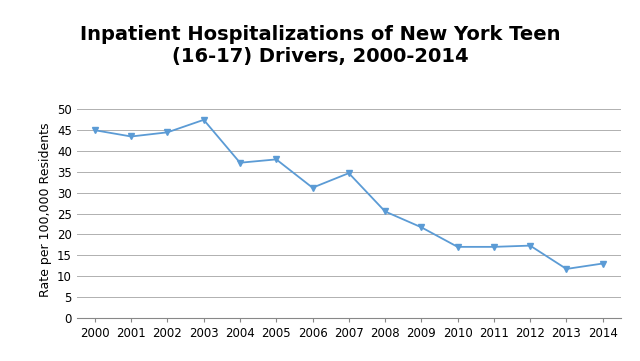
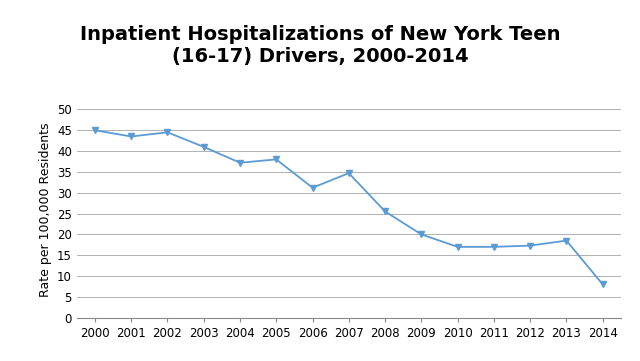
2003: 47.5 -> 41.0
2009: 21.7 -> 20.0
2013: 11.7 -> 18.5
2014: 13.0 -> 8.0
